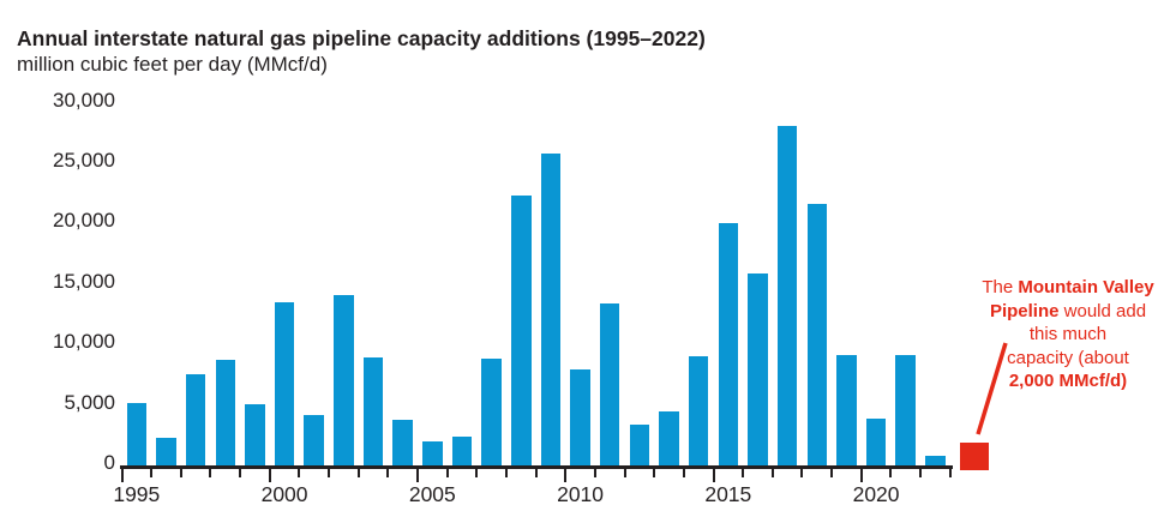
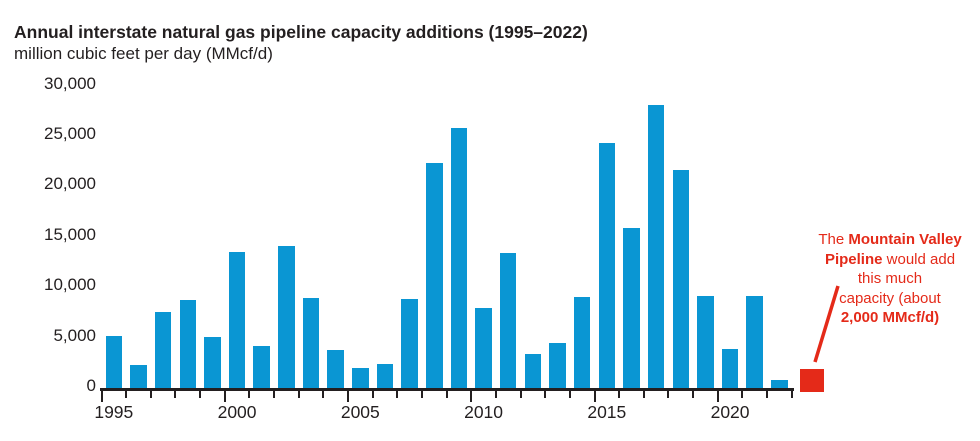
2015: 20100 -> 24400
